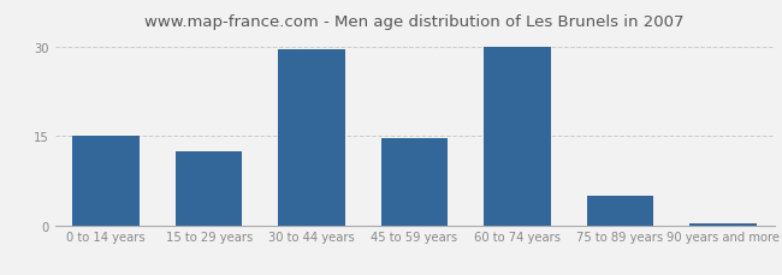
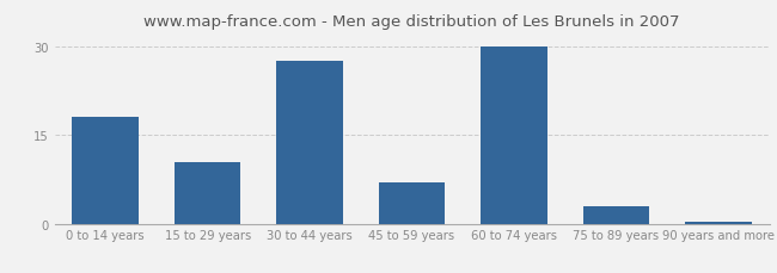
0 to 14 years: 15.0 -> 18.0
15 to 29 years: 12.5 -> 10.5
30 to 44 years: 29.5 -> 27.5
45 to 59 years: 14.7 -> 7.0
75 to 89 years: 5.0 -> 3.0
